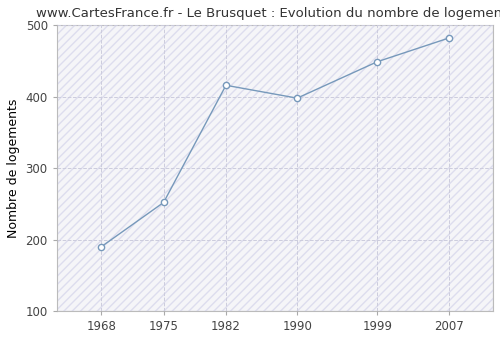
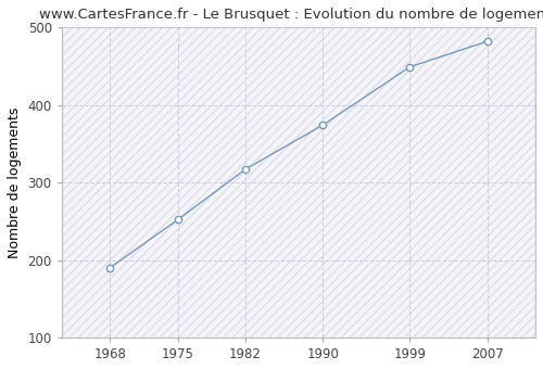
1982: 416 -> 317
1990: 398 -> 374
